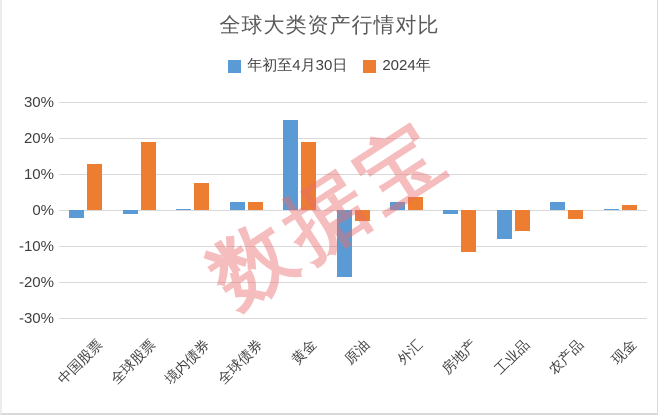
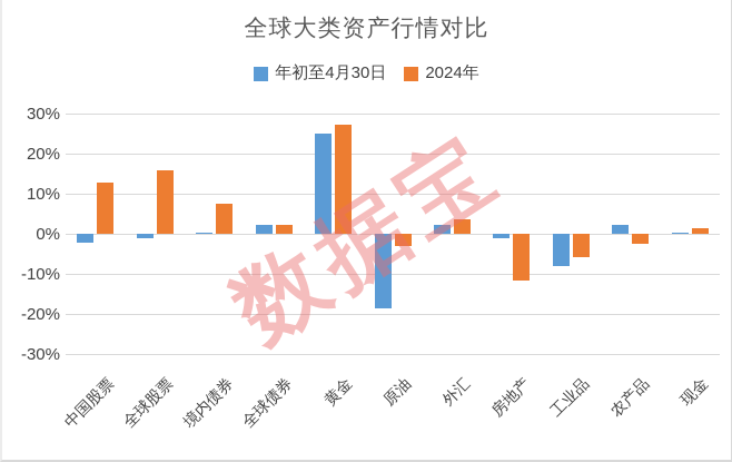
2024年/全球股票: 19% -> 16%
2024年/黄金: 19% -> 27%
